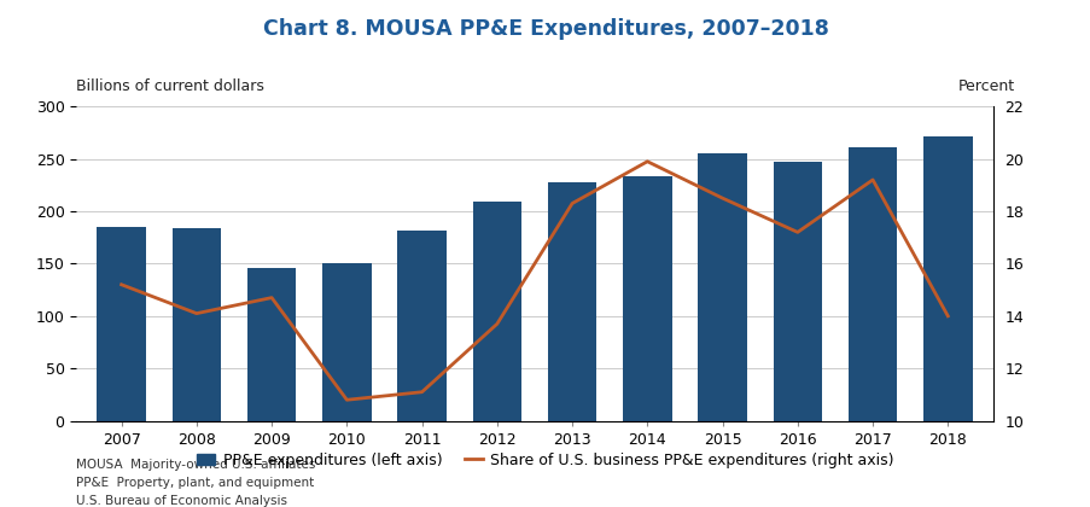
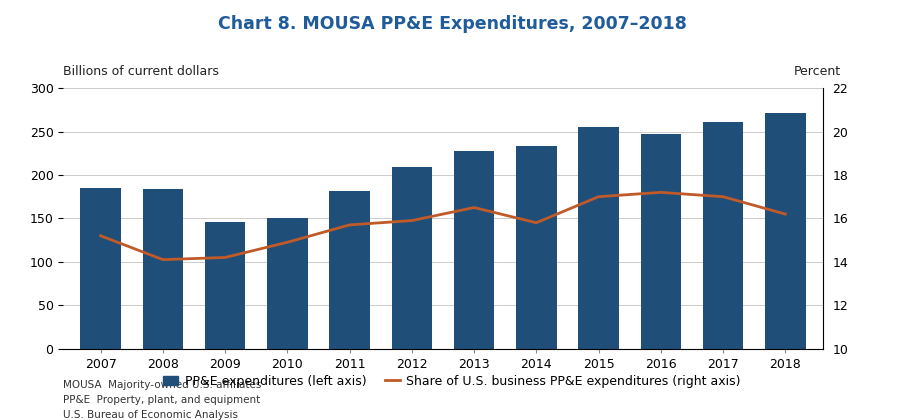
Share of U.S. business PP&E expenditures (right axis)/2009: 14.7 -> 14.2
Share of U.S. business PP&E expenditures (right axis)/2010: 10.8 -> 14.9
Share of U.S. business PP&E expenditures (right axis)/2011: 11.1 -> 15.7
Share of U.S. business PP&E expenditures (right axis)/2012: 13.7 -> 15.9
Share of U.S. business PP&E expenditures (right axis)/2013: 18.3 -> 16.5
Share of U.S. business PP&E expenditures (right axis)/2014: 19.9 -> 15.8
Share of U.S. business PP&E expenditures (right axis)/2015: 18.5 -> 17.0
Share of U.S. business PP&E expenditures (right axis)/2017: 19.2 -> 17.0
Share of U.S. business PP&E expenditures (right axis)/2018: 14.0 -> 16.2
